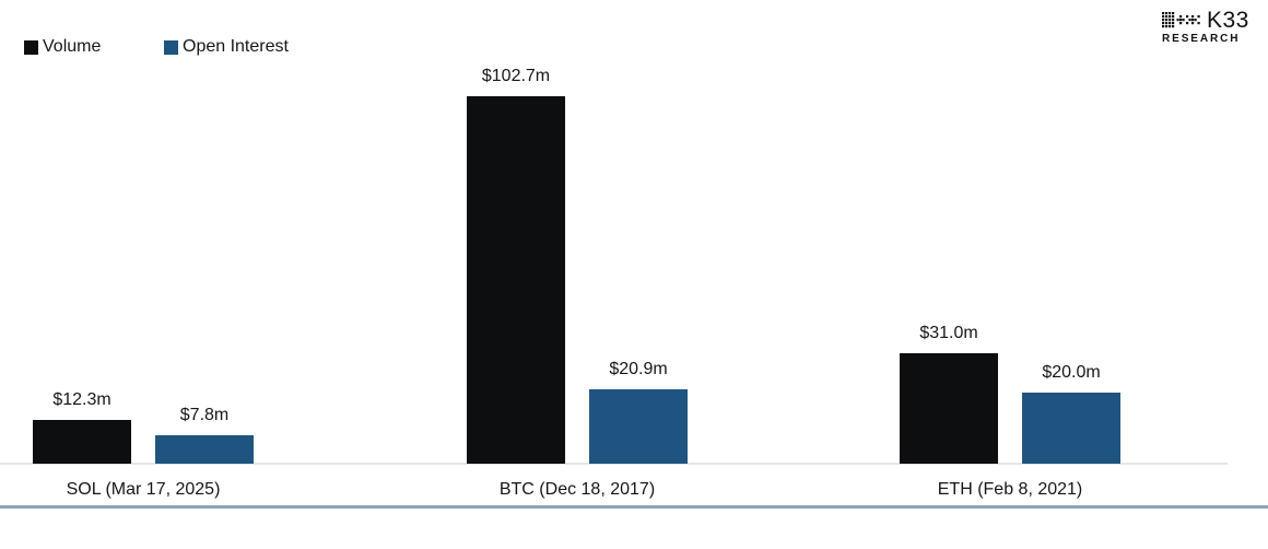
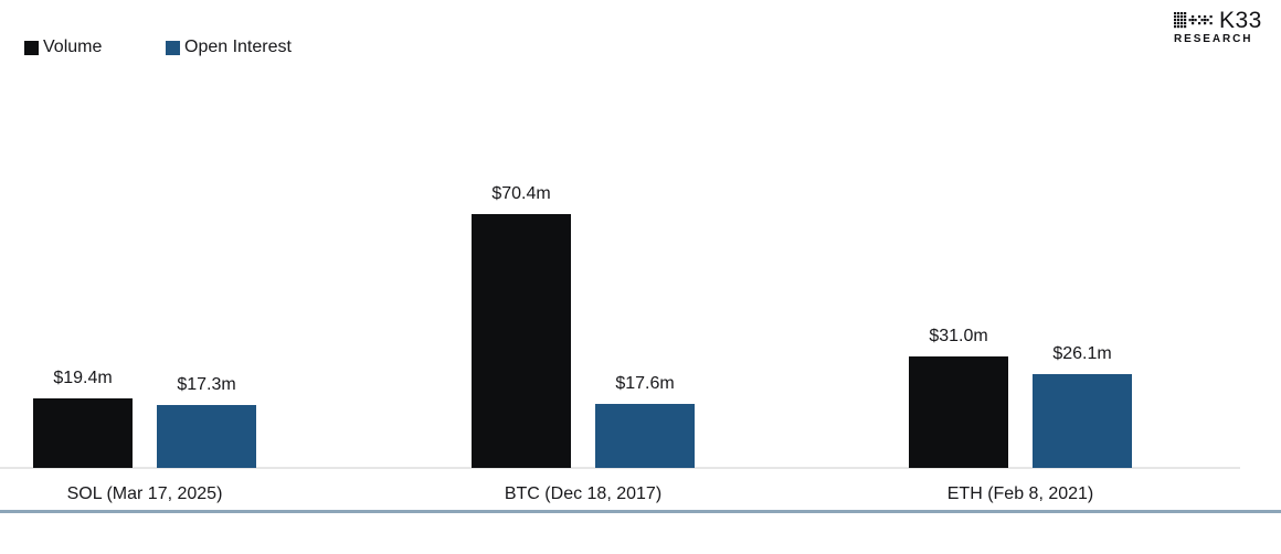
Volume/SOL (Mar 17, 2025): $12.3m -> $19.4m
Open Interest/SOL (Mar 17, 2025): $7.8m -> $17.3m
Volume/BTC (Dec 18, 2017): $102.7m -> $70.4m
Open Interest/BTC (Dec 18, 2017): $20.9m -> $17.6m
Open Interest/ETH (Feb 8, 2021): $20.0m -> $26.1m
